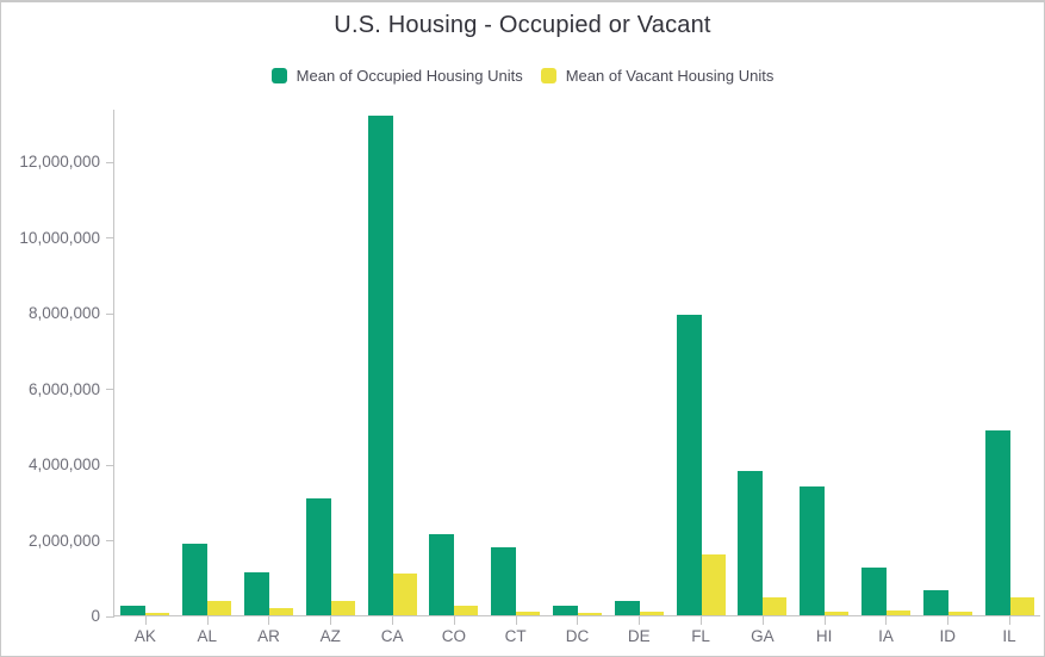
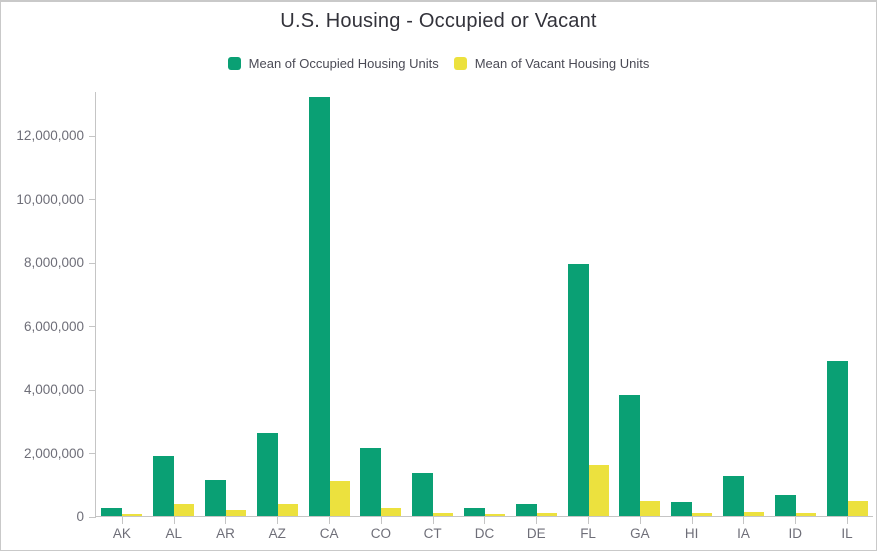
Mean of Occupied Housing Units/AZ: 3100000 -> 2600000
Mean of Occupied Housing Units/CT: 1800000 -> 1400000
Mean of Occupied Housing Units/HI: 3400000 -> 400000
